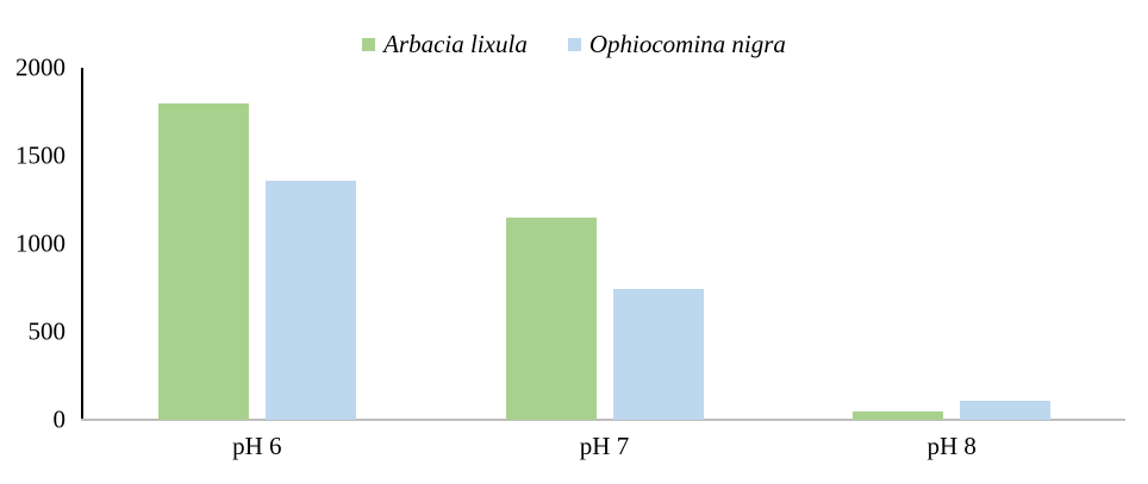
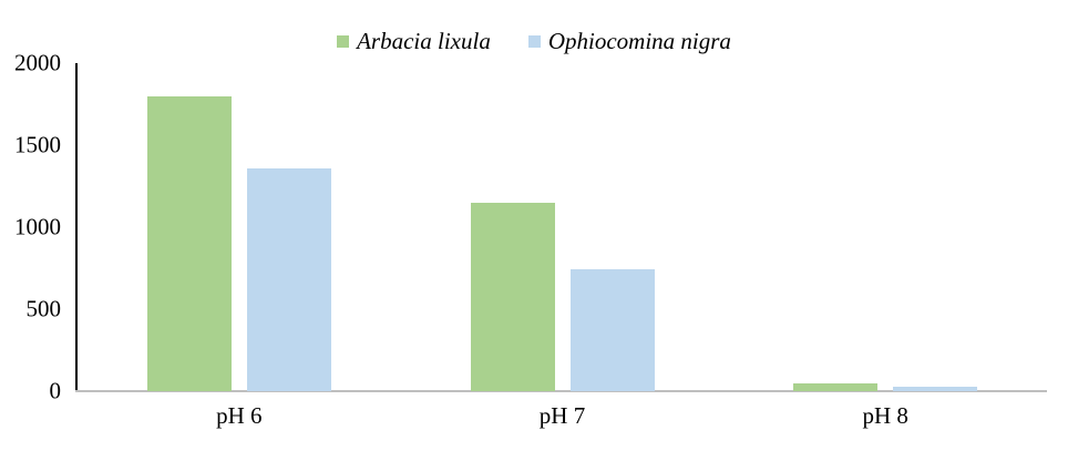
Ophiocomina nigra/pH 8: 110 -> 20
